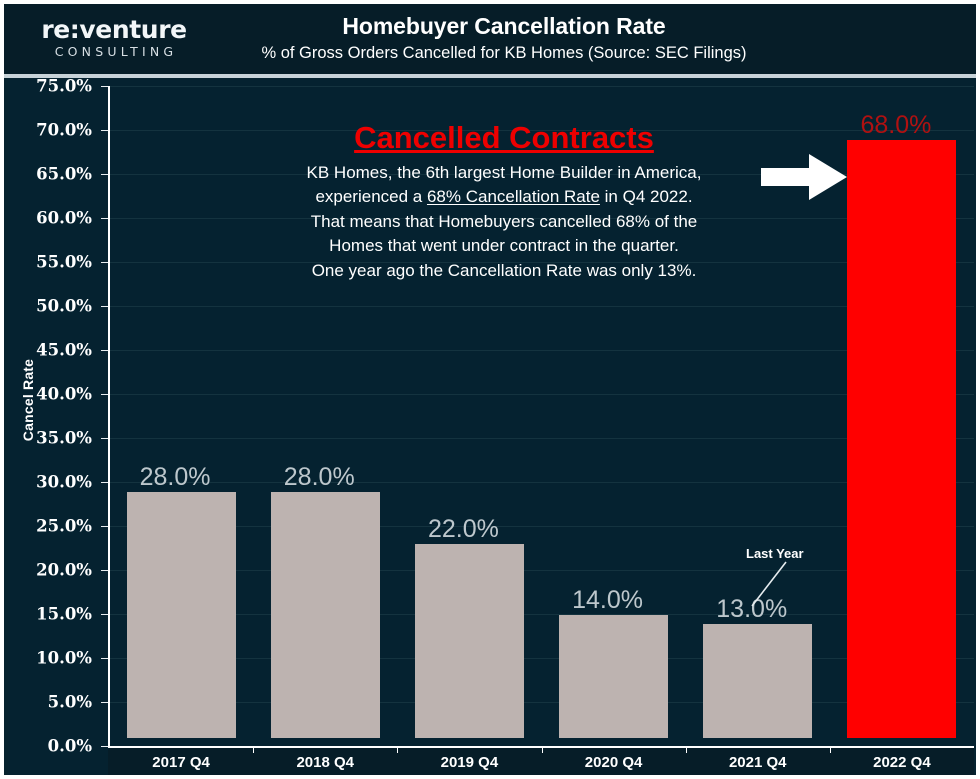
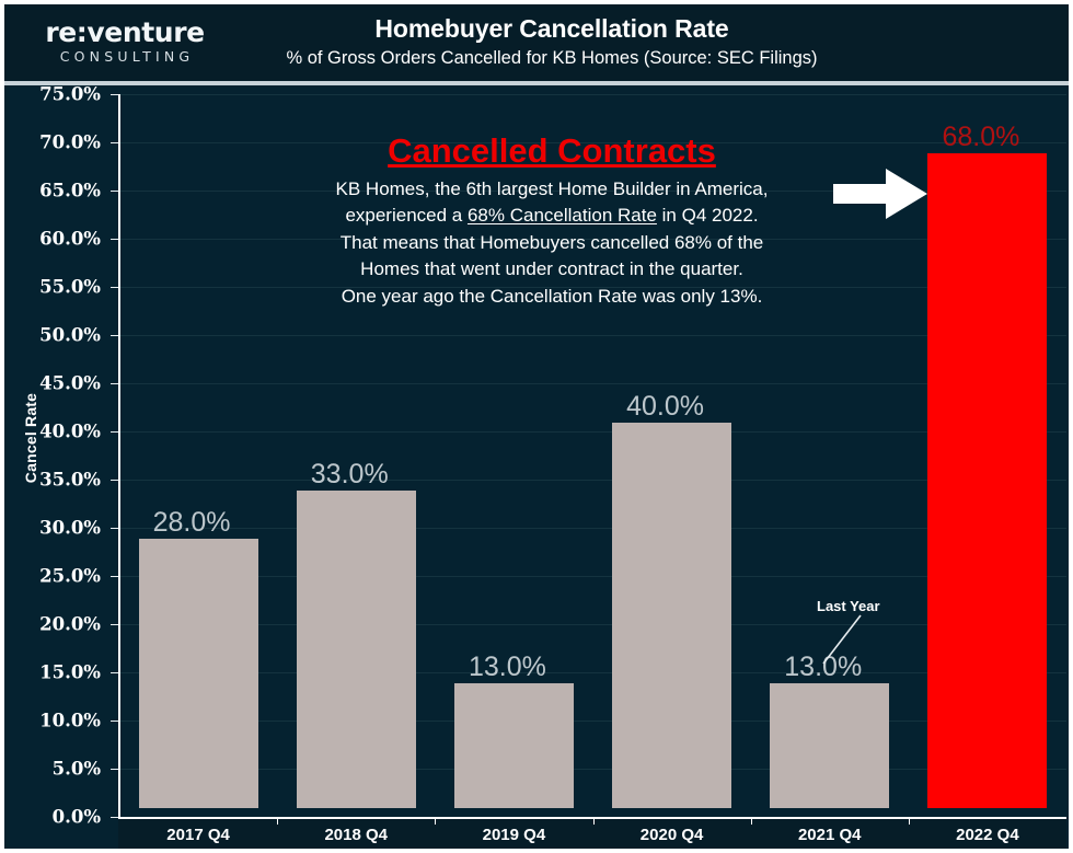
2018 Q4: 28.0% -> 33.0%
2019 Q4: 22.0% -> 13.0%
2020 Q4: 14.0% -> 40.0%
